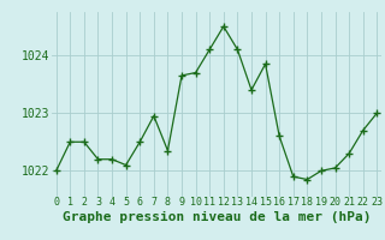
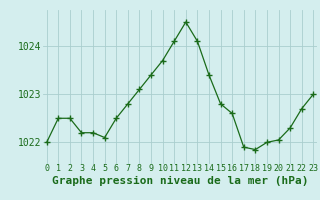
7: 1022.95 -> 1022.80
8: 1022.35 -> 1023.10
9: 1023.65 -> 1023.40
15: 1023.85 -> 1022.80
